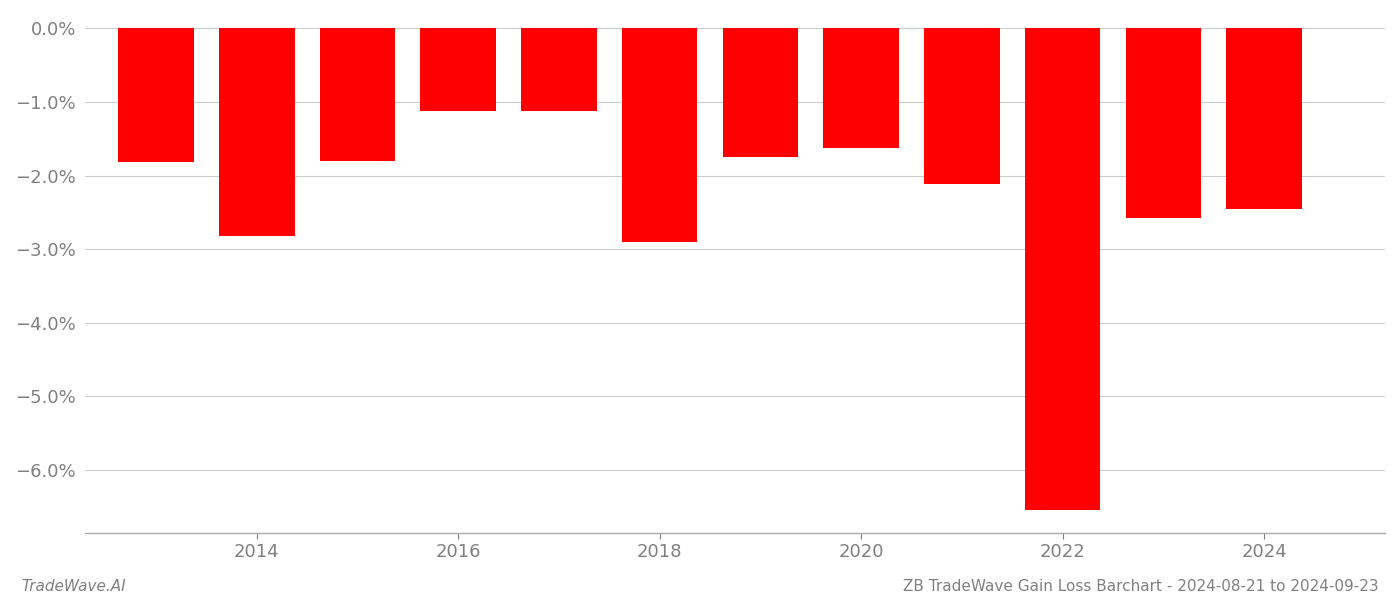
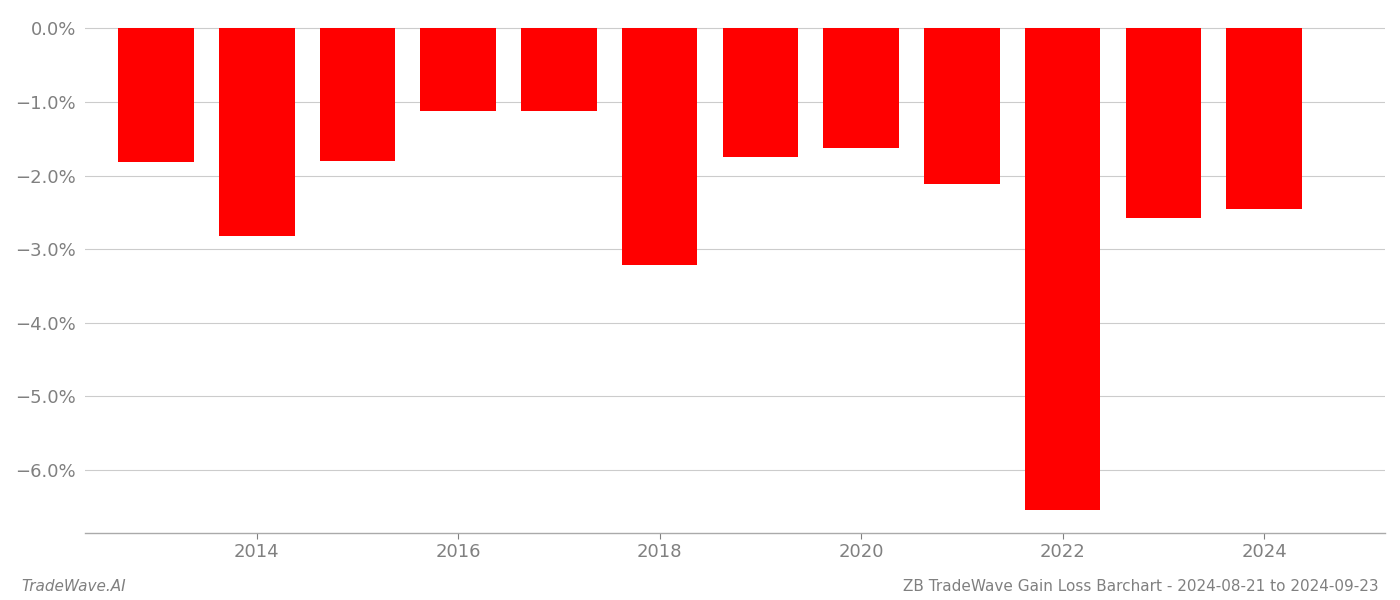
2018: -2.90% -> -3.22%
